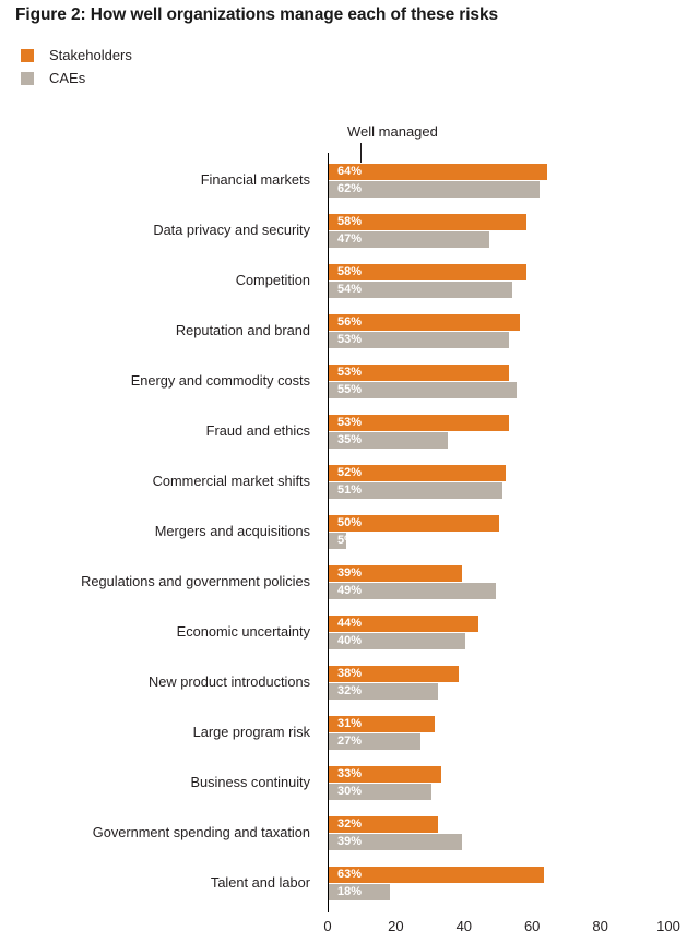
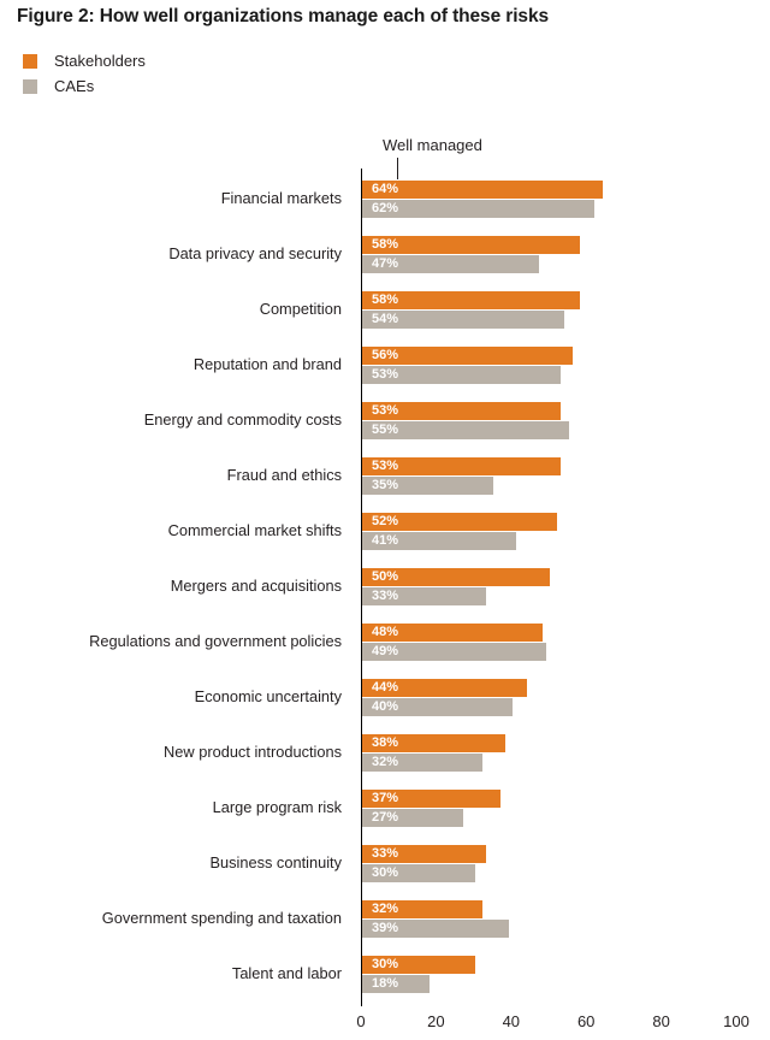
CAEs/Commercial market shifts: 51% -> 41%
CAEs/Mergers and acquisitions: 5% -> 33%
Stakeholders/Regulations and government policies: 39% -> 48%
Stakeholders/Large program risk: 31% -> 37%
Stakeholders/Talent and labor: 63% -> 30%
